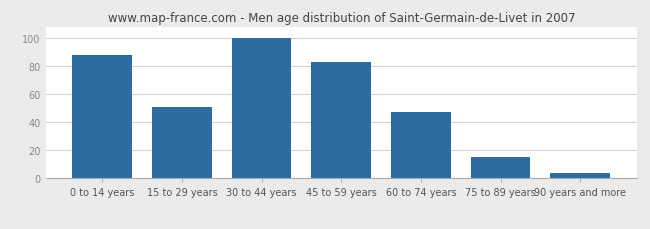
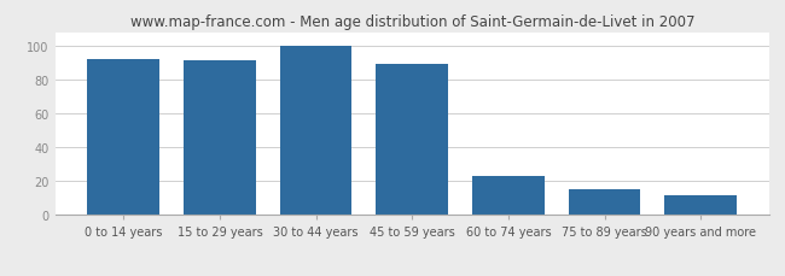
0 to 14 years: 88 -> 92
15 to 29 years: 51 -> 91
45 to 59 years: 83 -> 89
60 to 74 years: 47 -> 23
90 years and more: 4 -> 12
